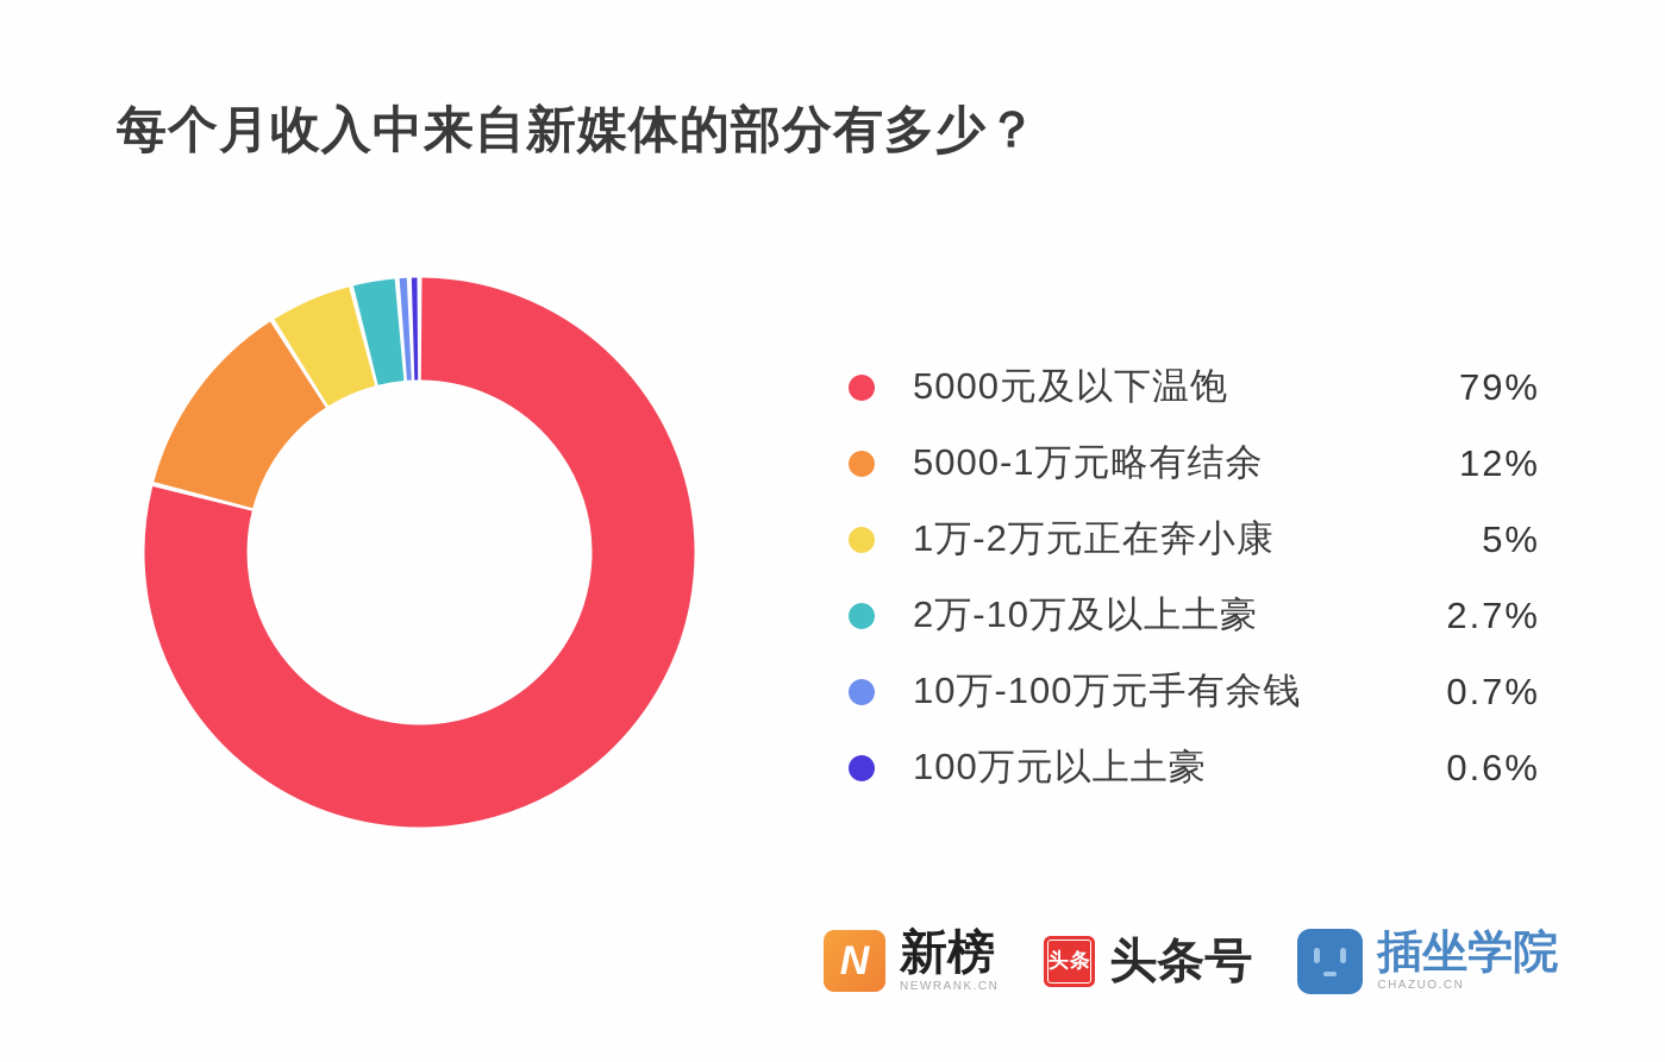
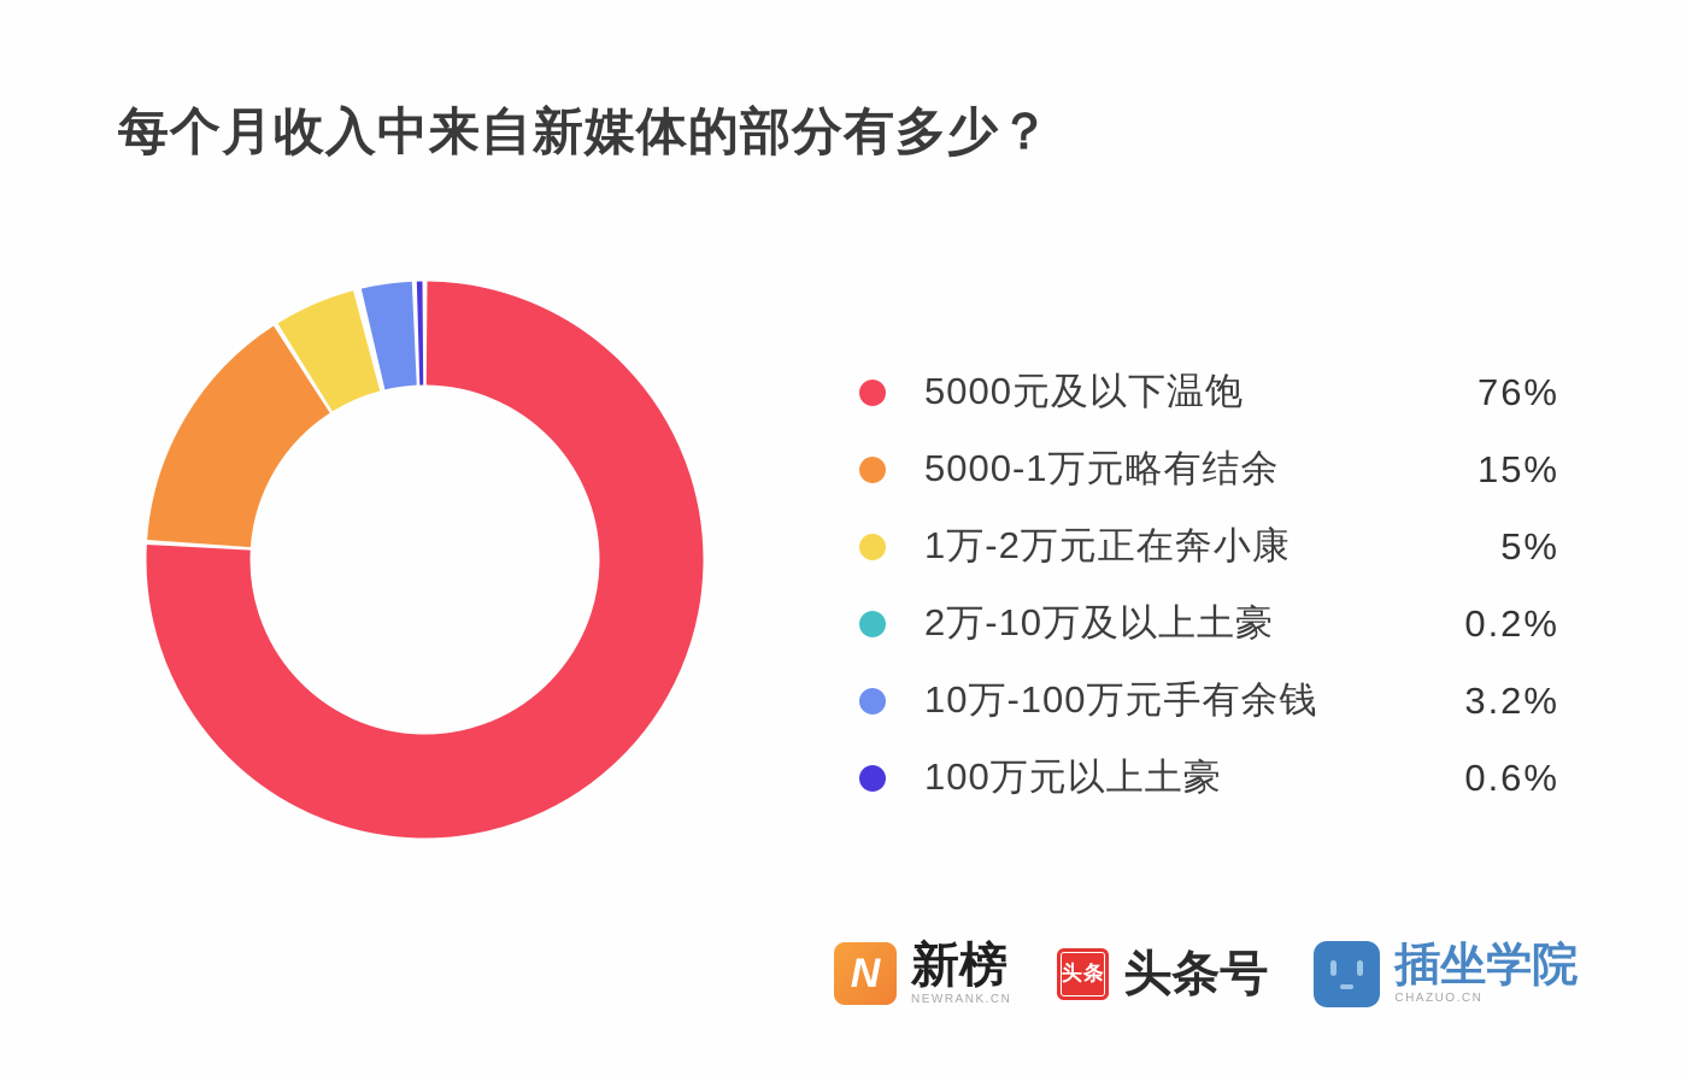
5000元及以下温饱: 79% -> 76%
5000-1万元略有结余: 12% -> 15%
2万-10万及以上土豪: 2.7% -> 0.2%
10万-100万元手有余钱: 0.7% -> 3.2%
